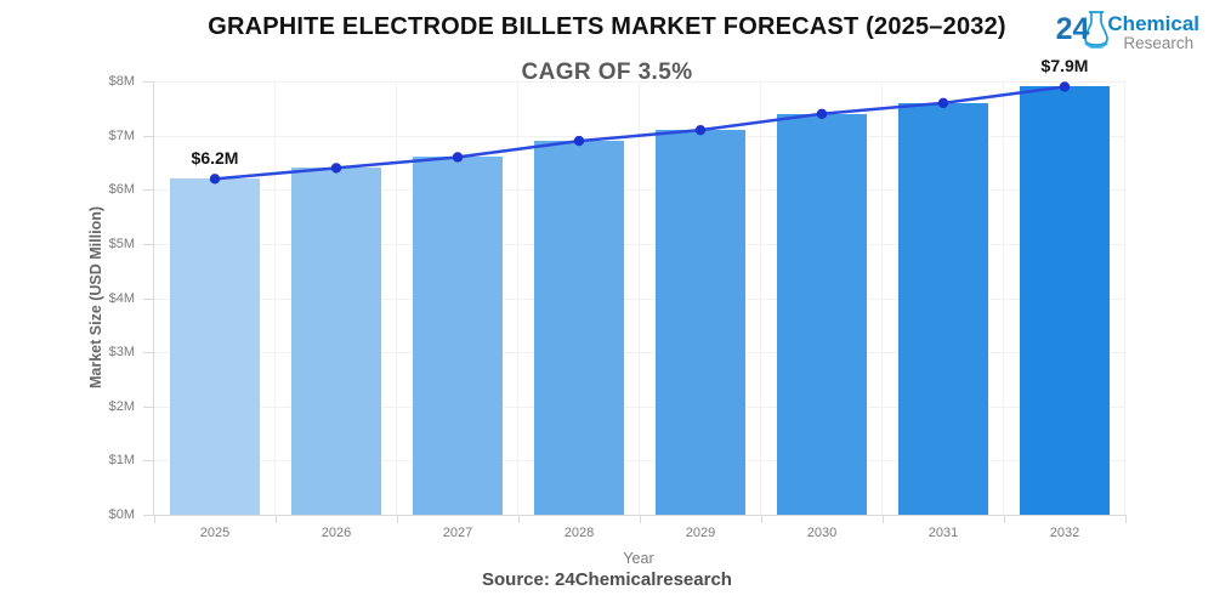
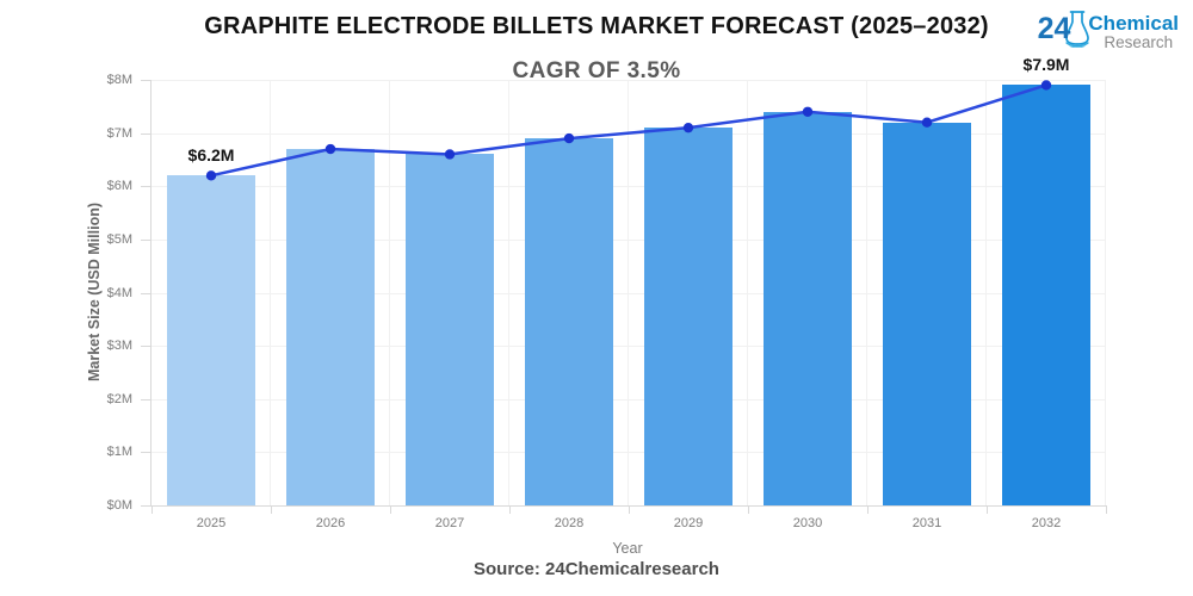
2026: $6.4M -> $6.7M
2031: $7.6M -> $7.2M
